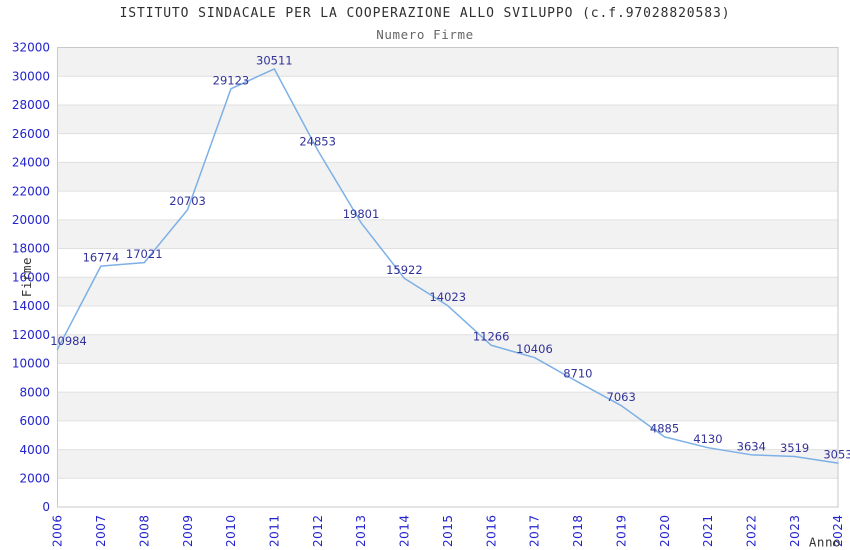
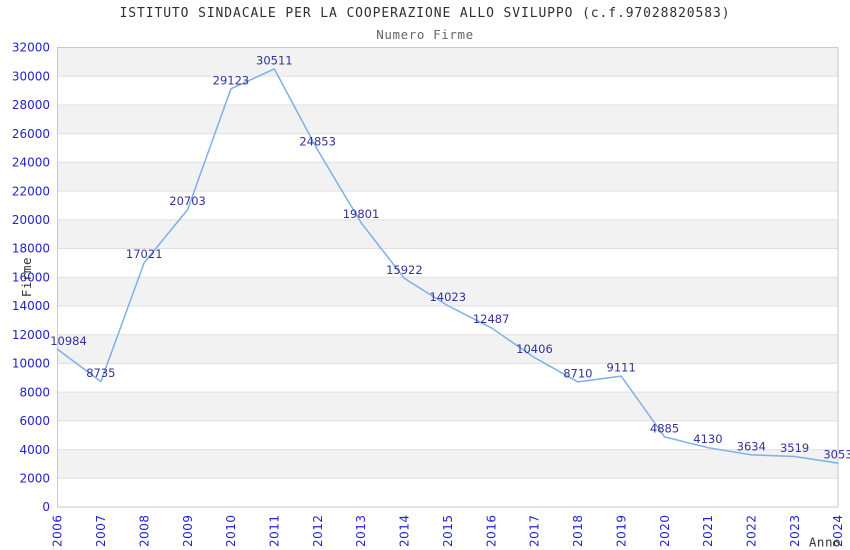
2007: 16774 -> 8735
2016: 11266 -> 12487
2019: 7063 -> 9111
